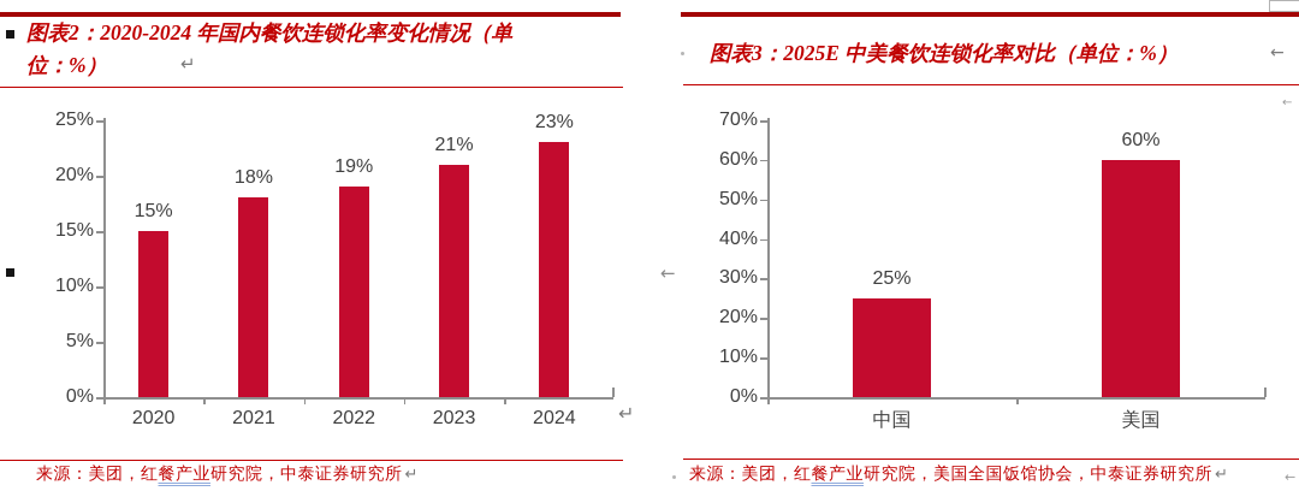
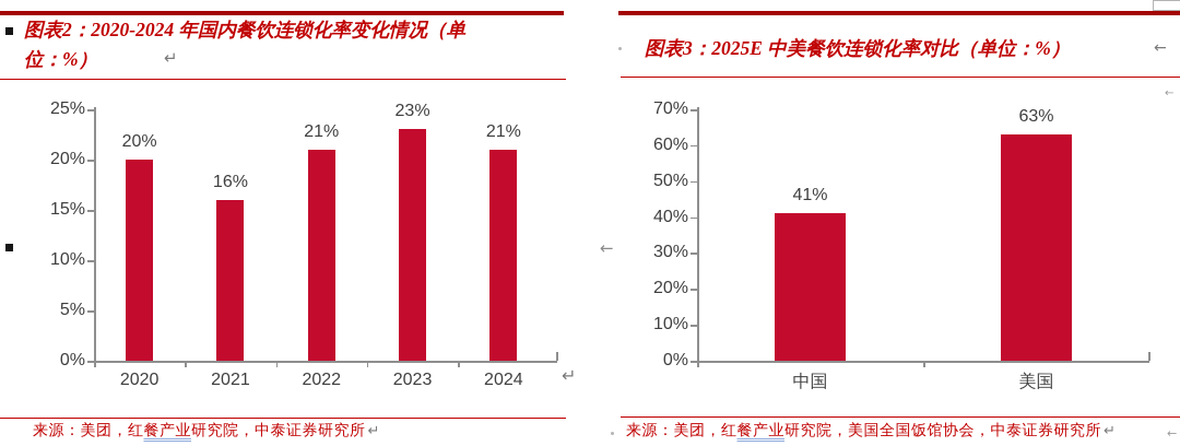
图表2：2020-2024 年国内餐饮连锁化率变化情况（单位：%）/2020: 15% -> 20%
图表2：2020-2024 年国内餐饮连锁化率变化情况（单位：%）/2021: 18% -> 16%
图表2：2020-2024 年国内餐饮连锁化率变化情况（单位：%）/2022: 19% -> 21%
图表2：2020-2024 年国内餐饮连锁化率变化情况（单位：%）/2023: 21% -> 23%
图表2：2020-2024 年国内餐饮连锁化率变化情况（单位：%）/2024: 23% -> 21%
图表3：2025E 中美餐饮连锁化率对比（单位：%）/中国: 25% -> 41%
图表3：2025E 中美餐饮连锁化率对比（单位：%）/美国: 60% -> 63%
